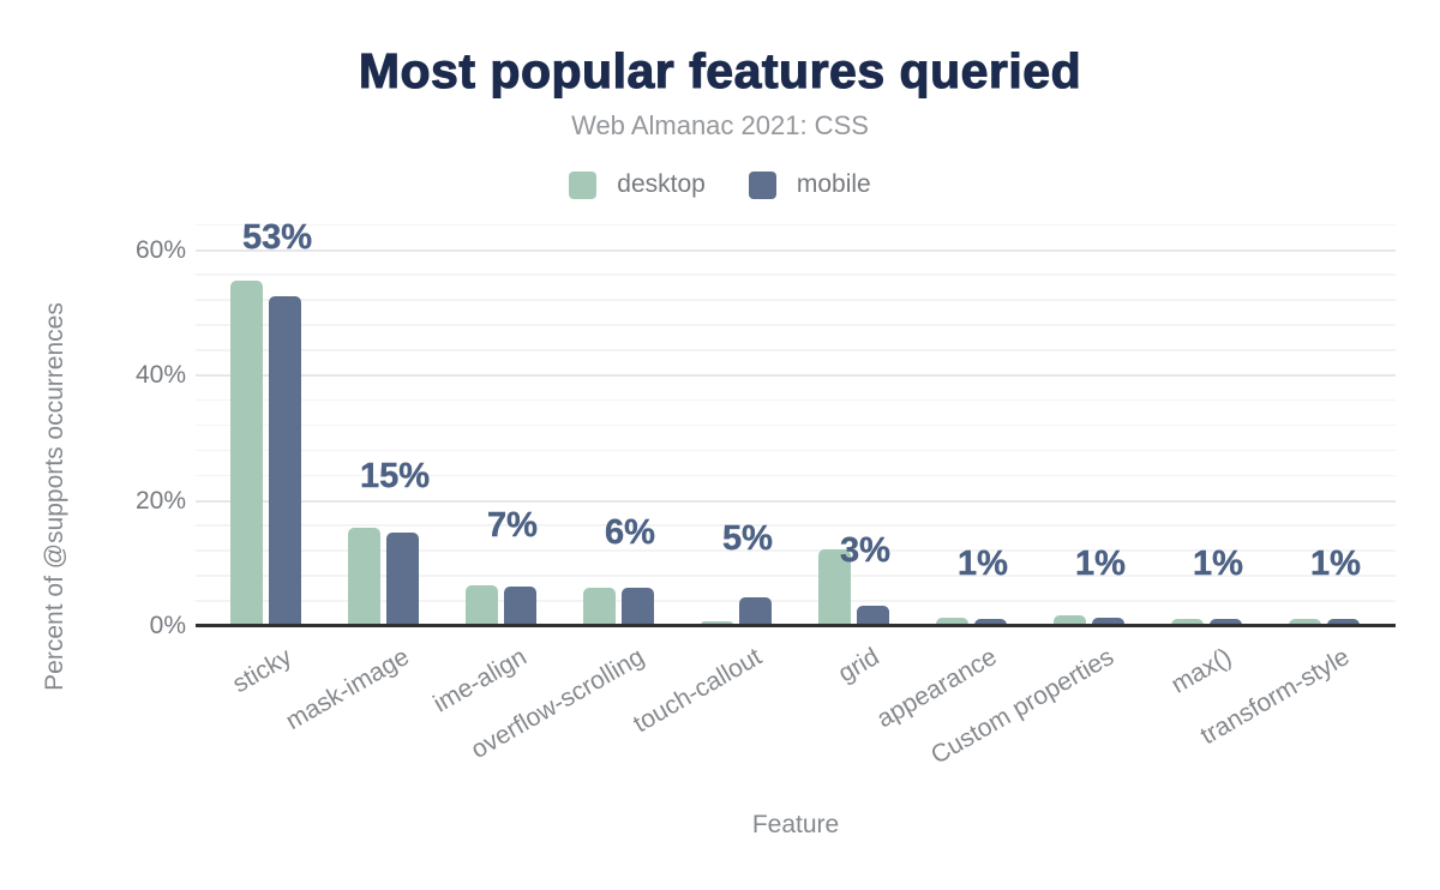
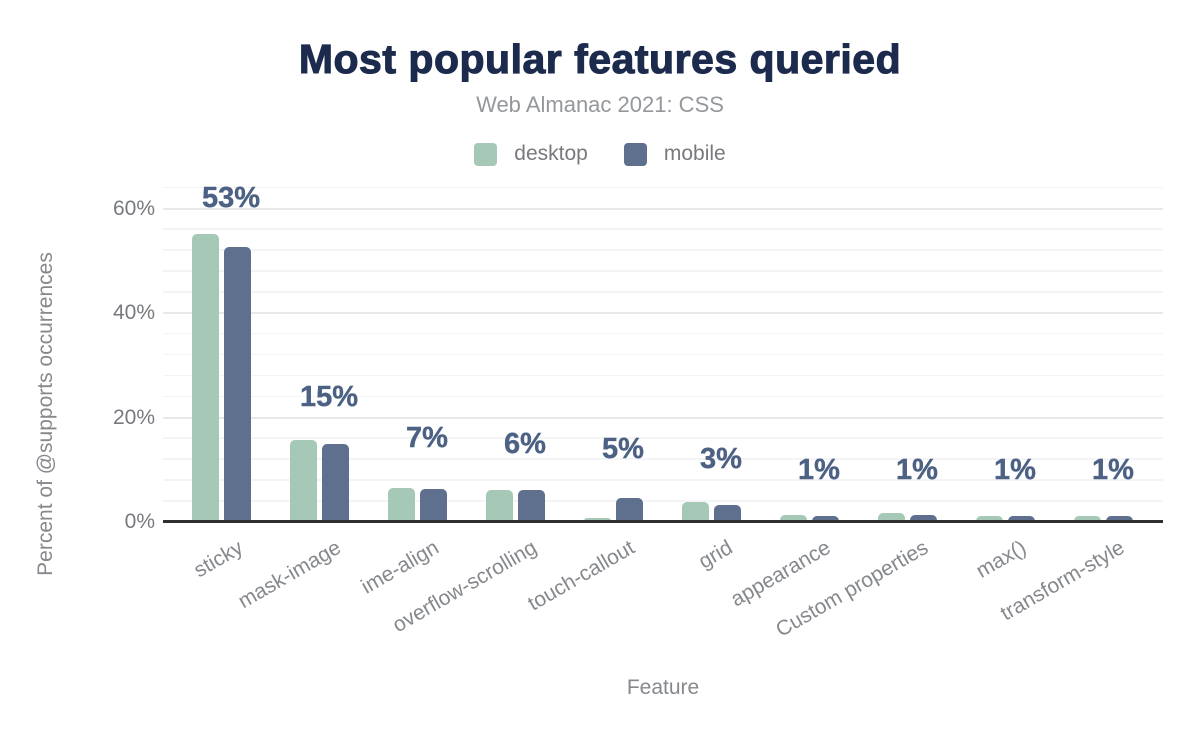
desktop/grid: 12% -> 4%
